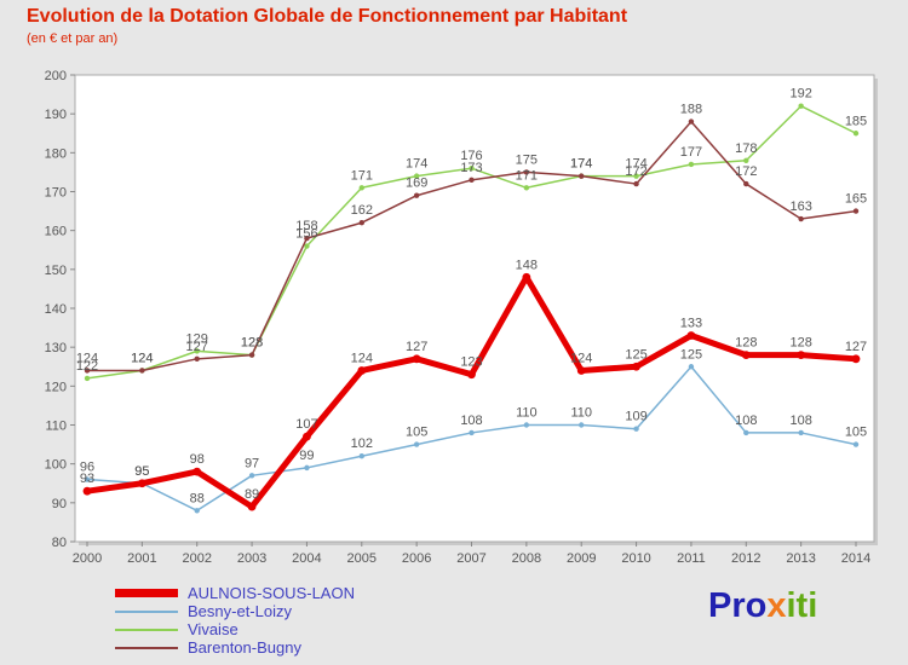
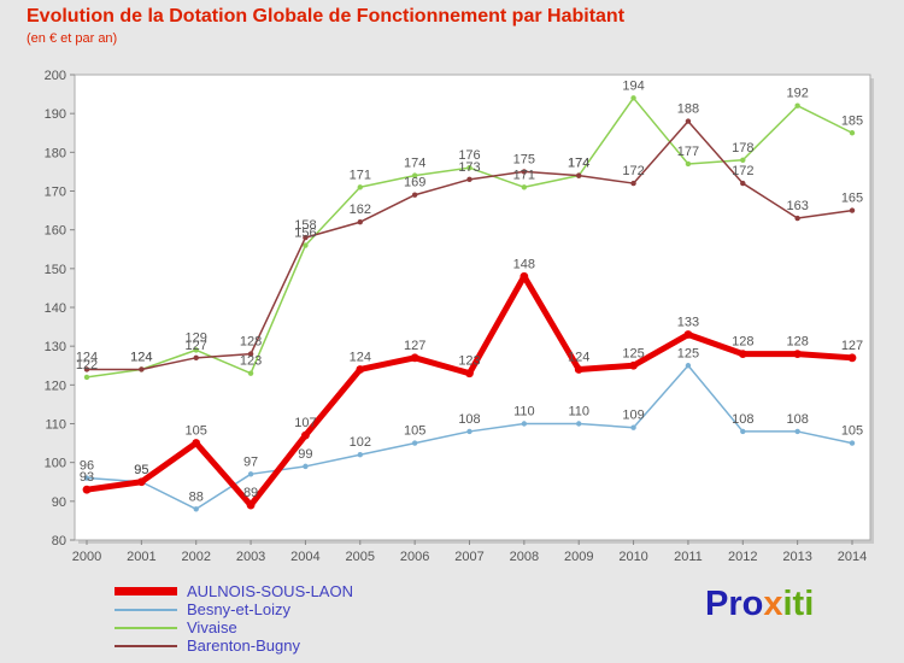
AULNOIS-SOUS-LAON/2002: 98 -> 105
Vivaise/2003: 128 -> 123
Vivaise/2010: 174 -> 194
